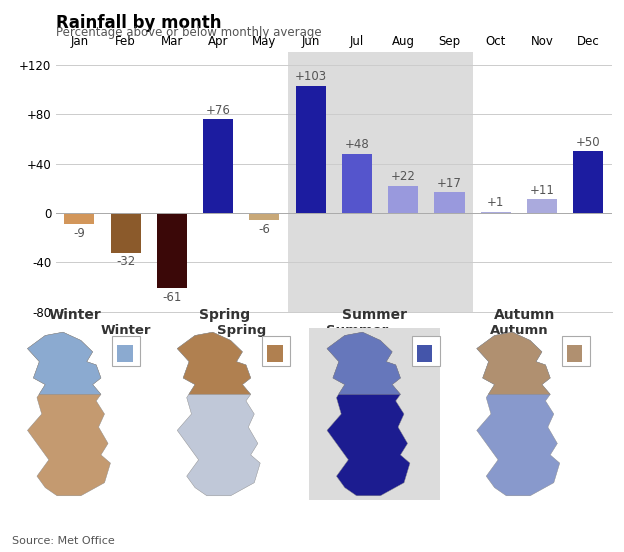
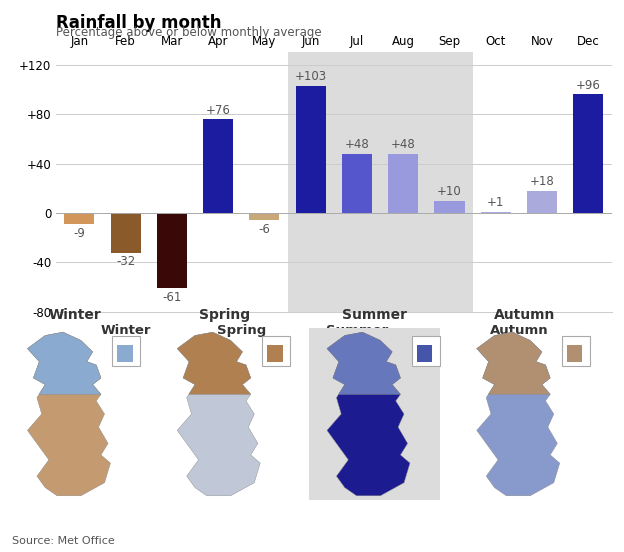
Aug: +22 -> +48
Sep: +17 -> +10
Nov: +11 -> +18
Dec: +50 -> +96
